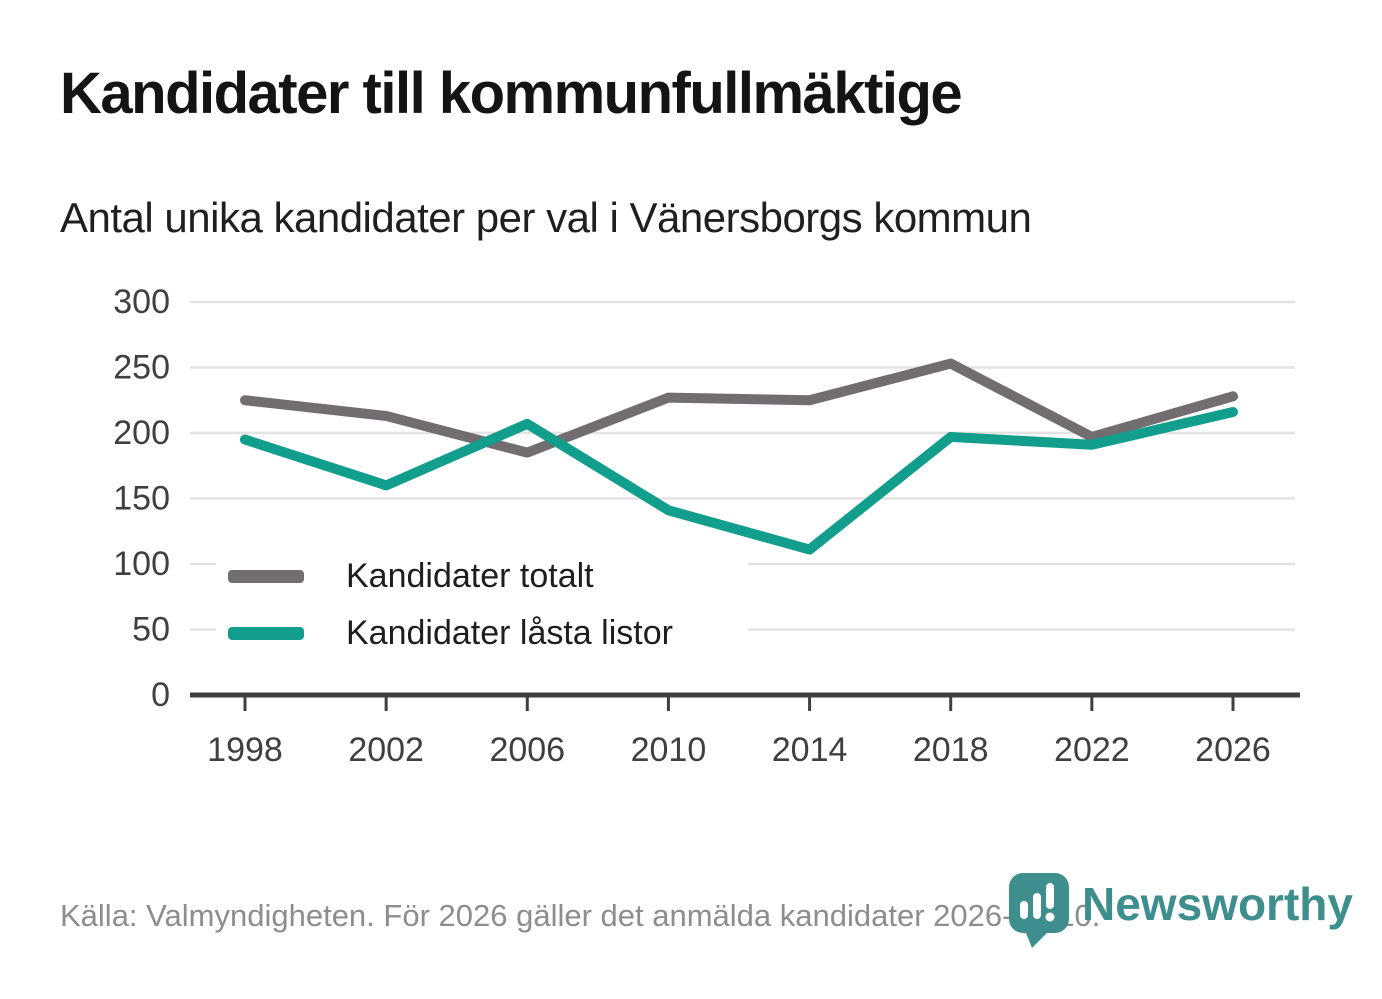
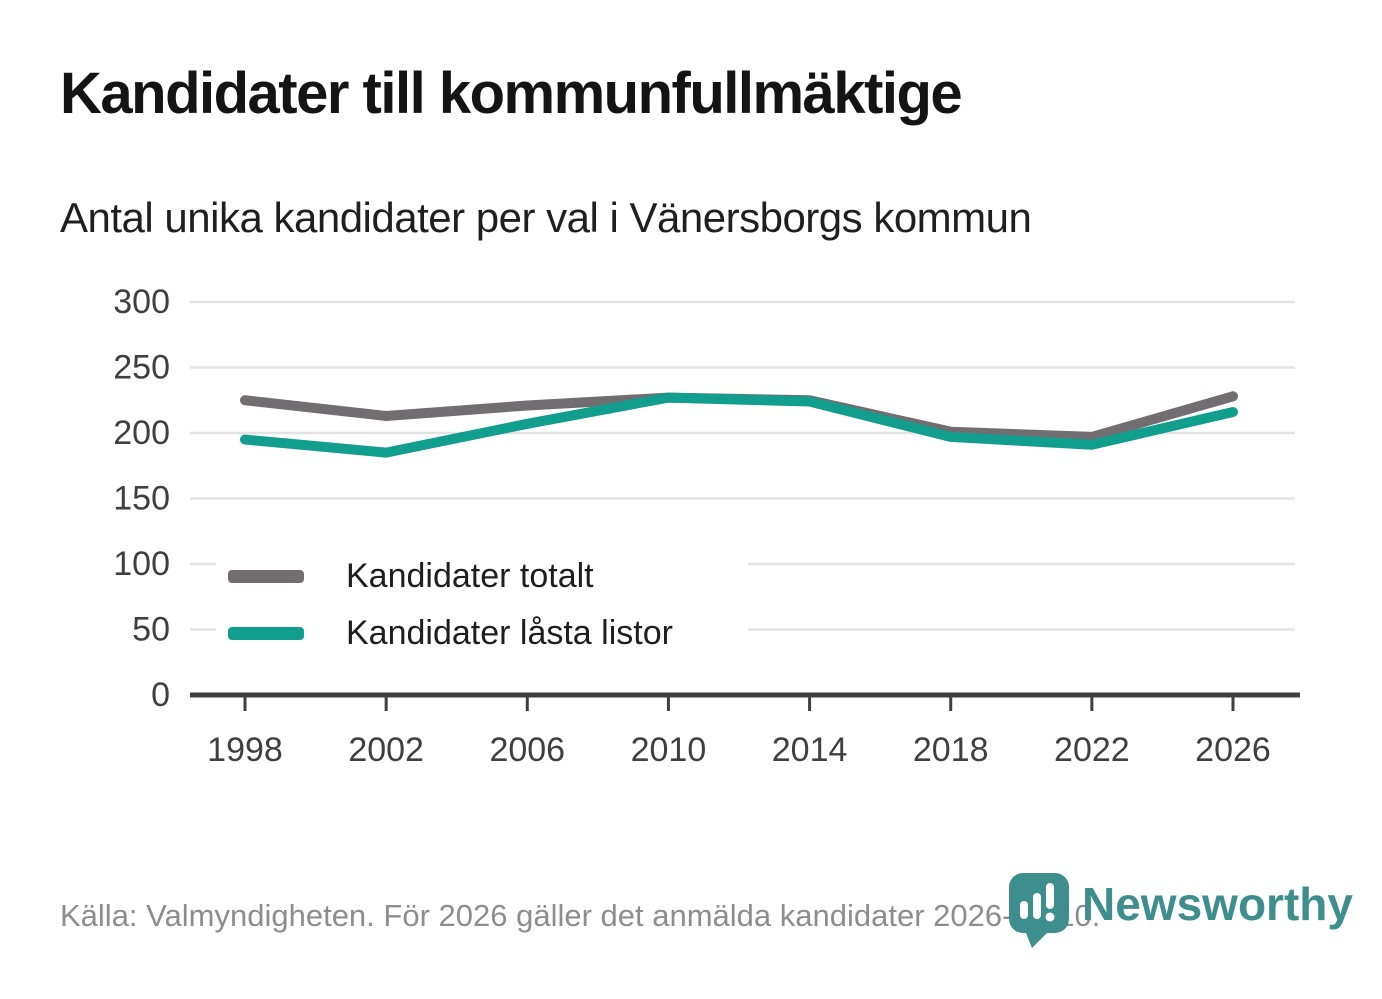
Kandidater låsta listor/2002: 160 -> 185
Kandidater totalt/2006: 185 -> 221
Kandidater låsta listor/2010: 141 -> 227
Kandidater låsta listor/2014: 111 -> 224
Kandidater totalt/2018: 253 -> 201
